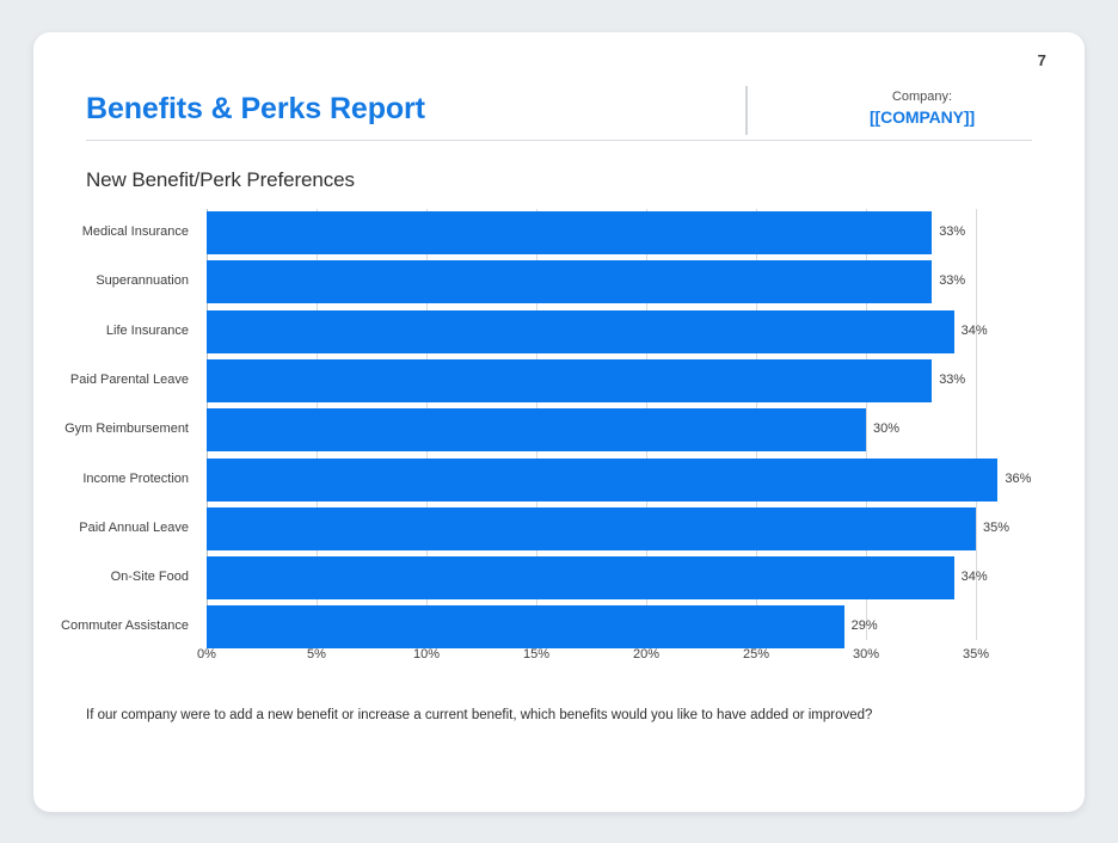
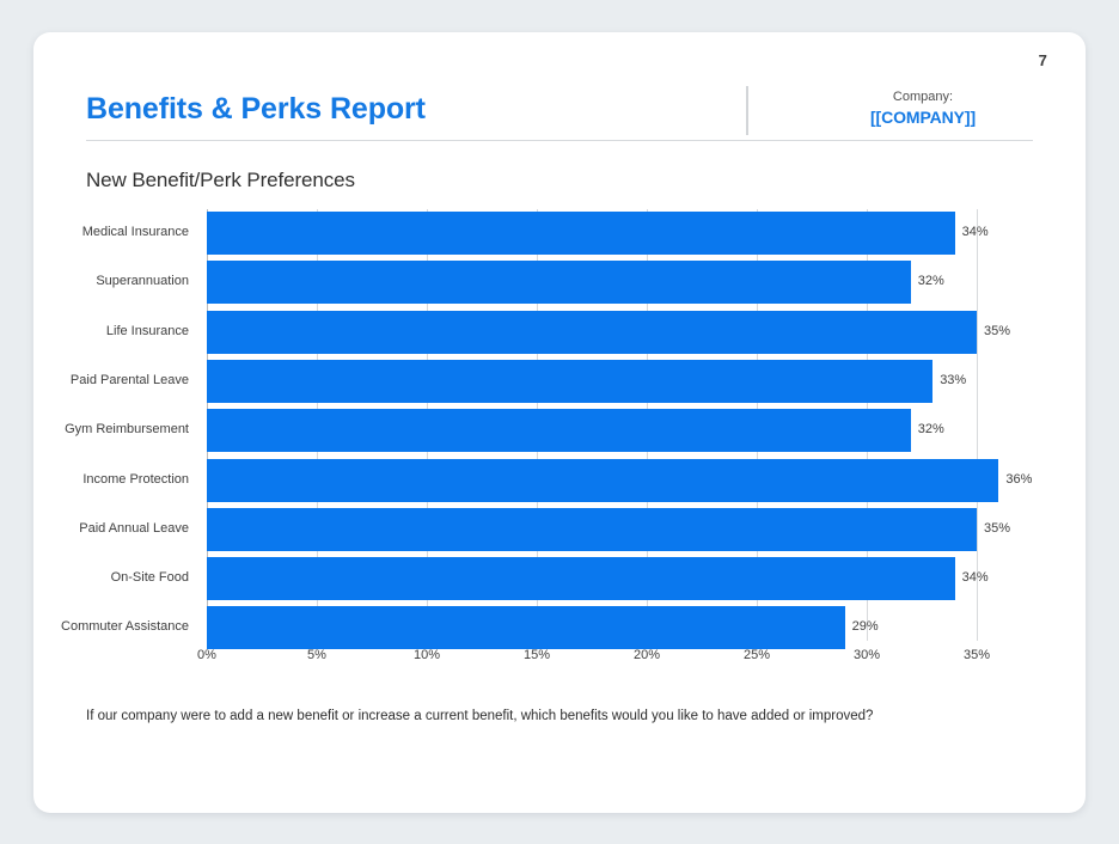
Medical Insurance: 33% -> 34%
Superannuation: 33% -> 32%
Life Insurance: 34% -> 35%
Gym Reimbursement: 30% -> 32%
